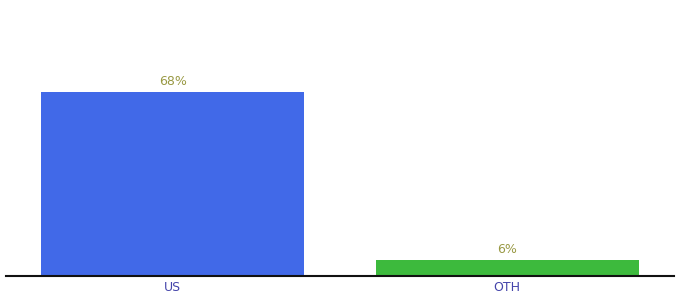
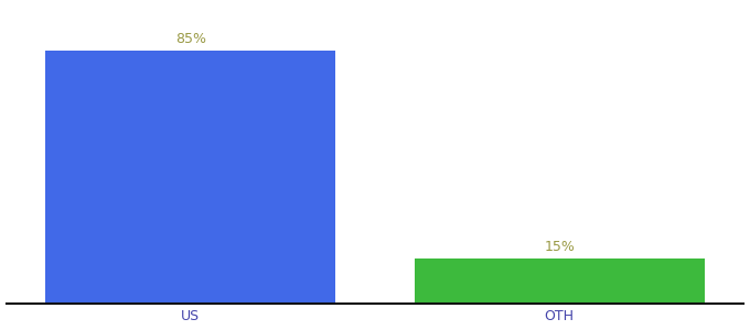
US: 68% -> 85%
OTH: 6% -> 15%
